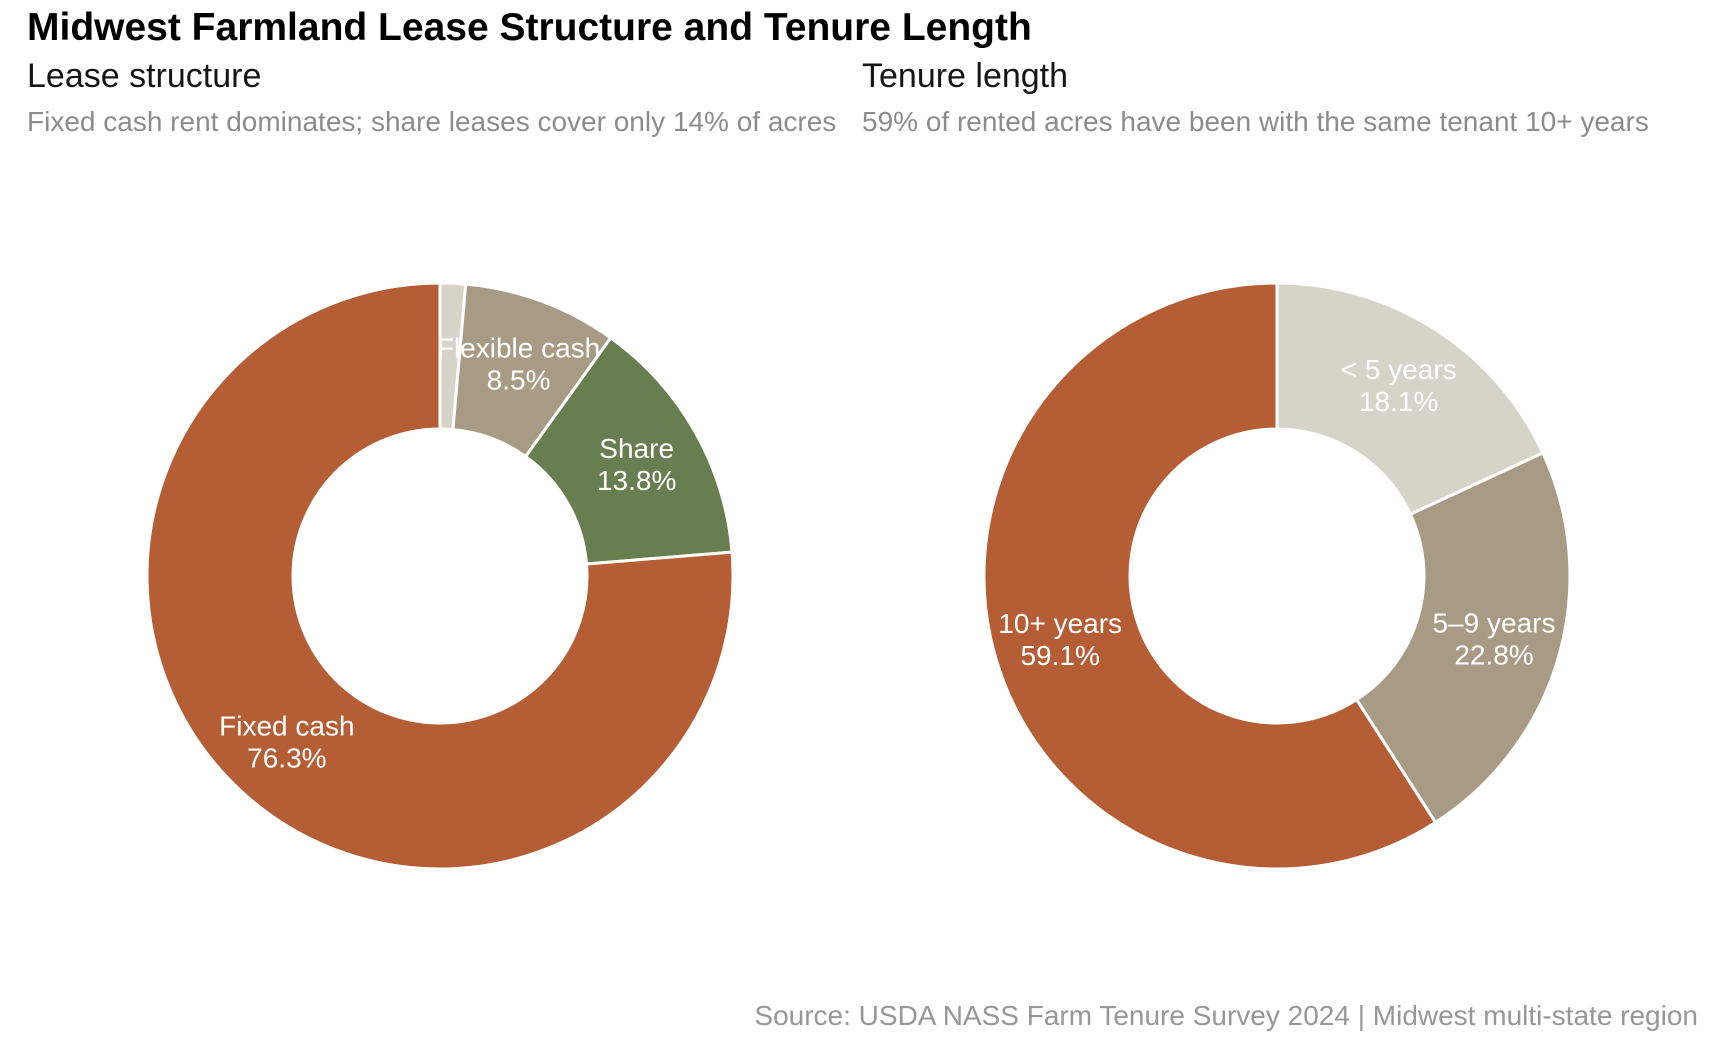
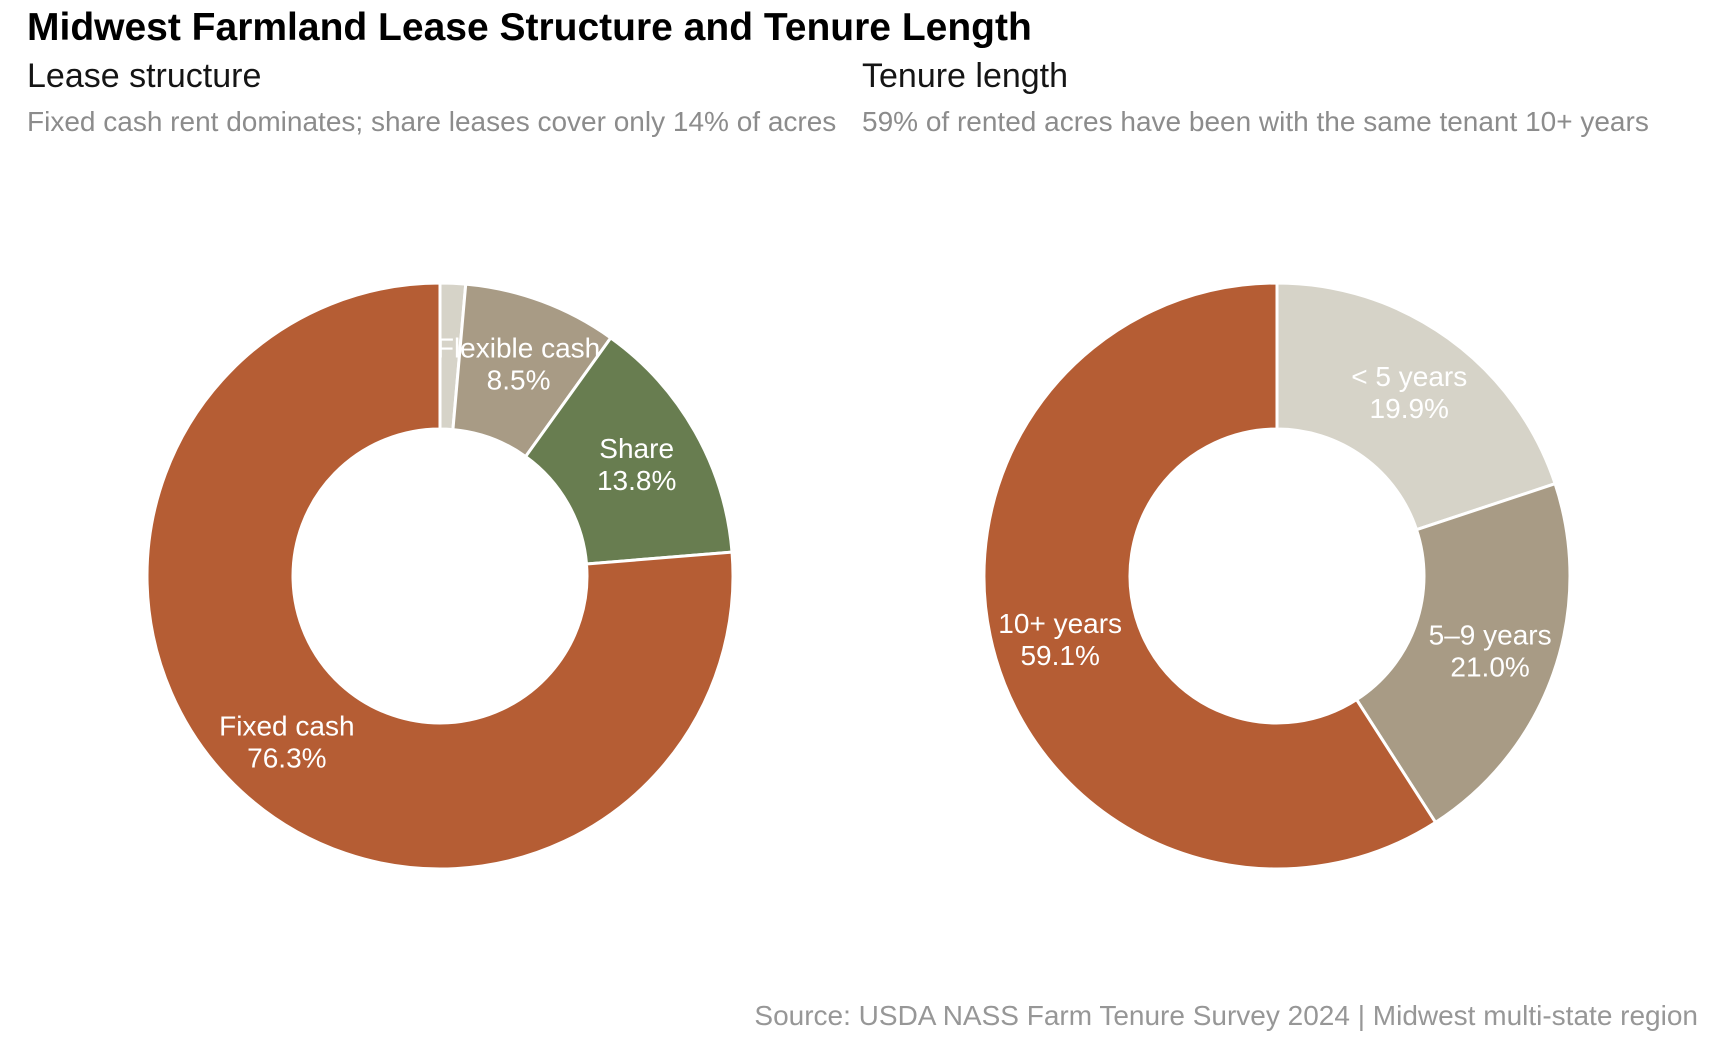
Tenure length/< 5 years: 18.1% -> 19.9%
Tenure length/5–9 years: 22.8% -> 21.0%
